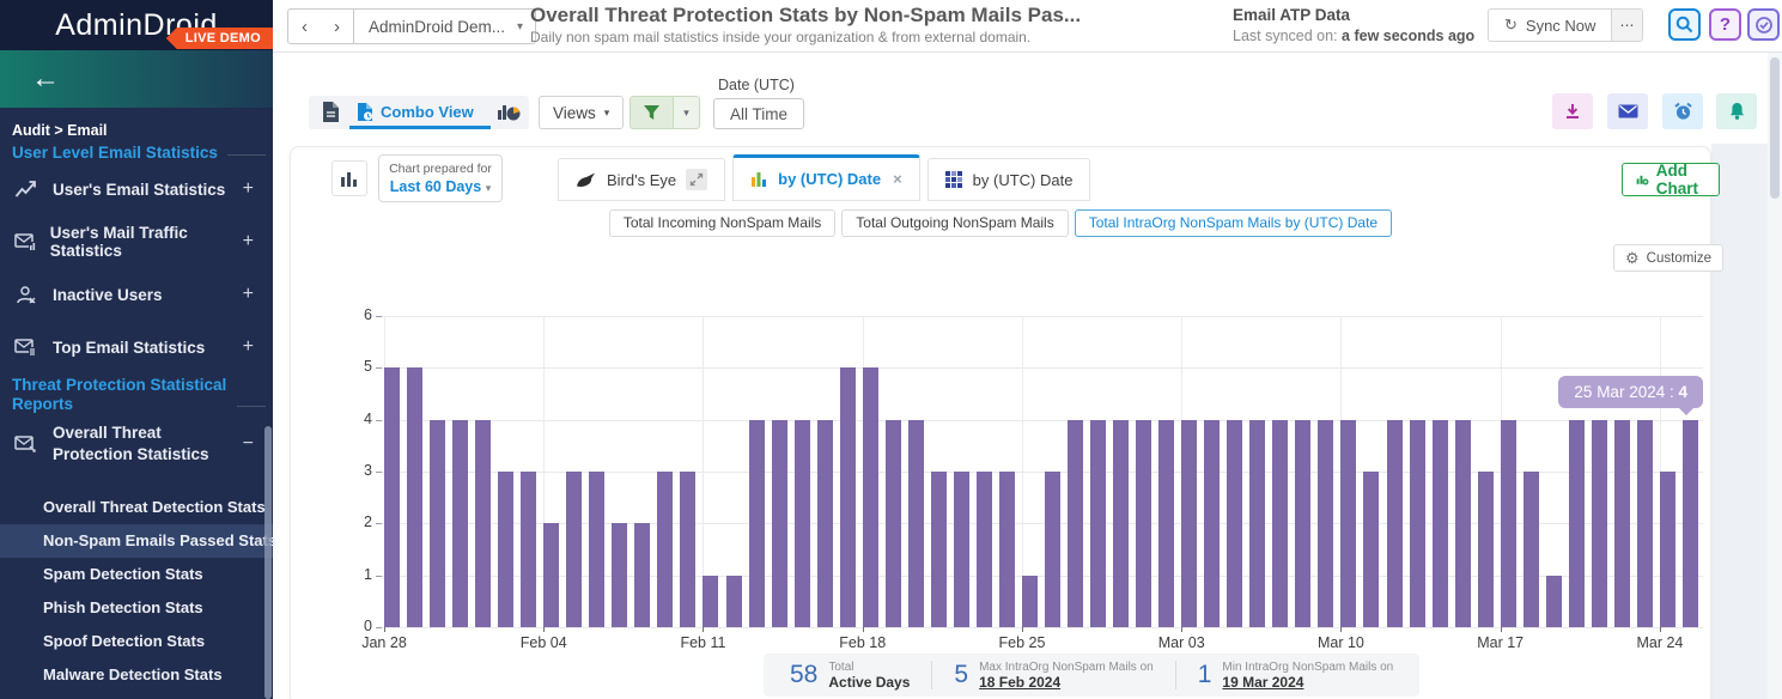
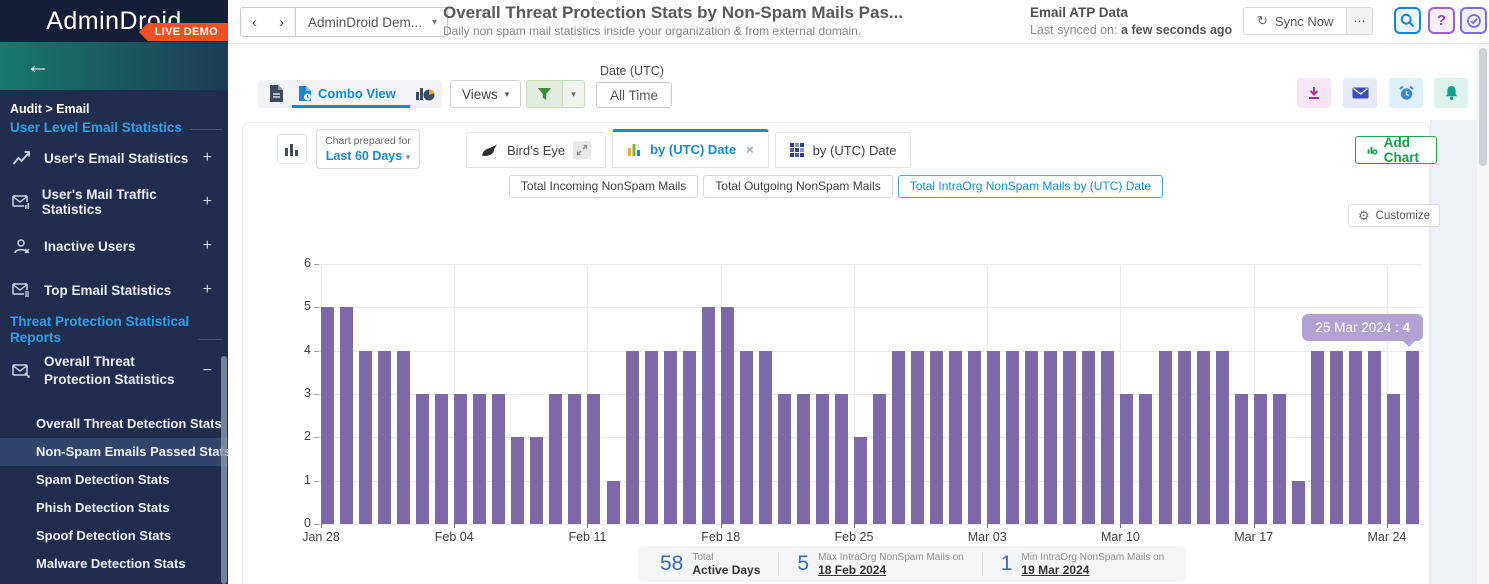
Feb 04: 2 -> 3
Feb 11: 1 -> 3
Feb 25: 1 -> 2
Mar 10: 4 -> 3
Mar 17: 4 -> 3
